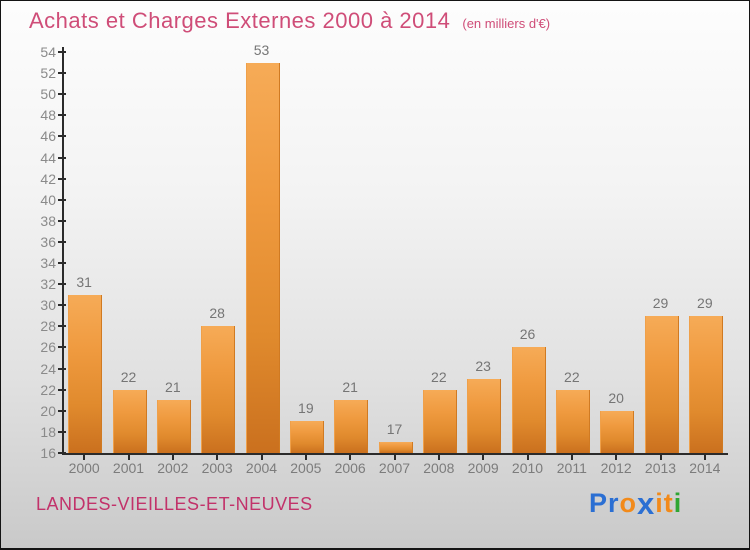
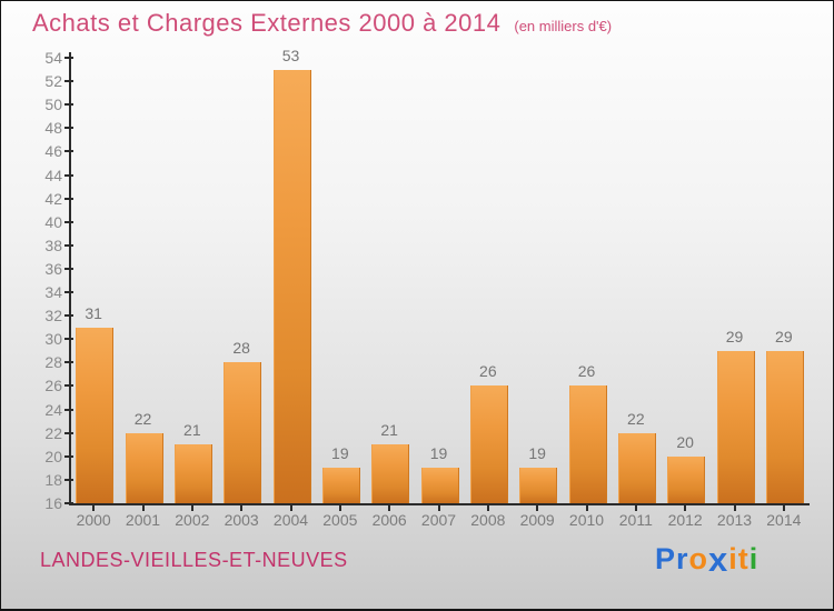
2007: 17 -> 19
2008: 22 -> 26
2009: 23 -> 19
